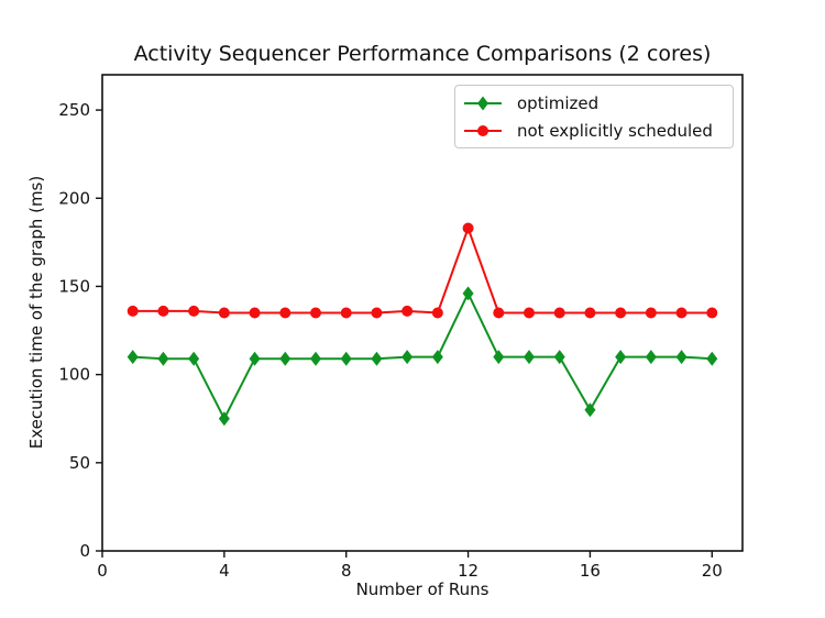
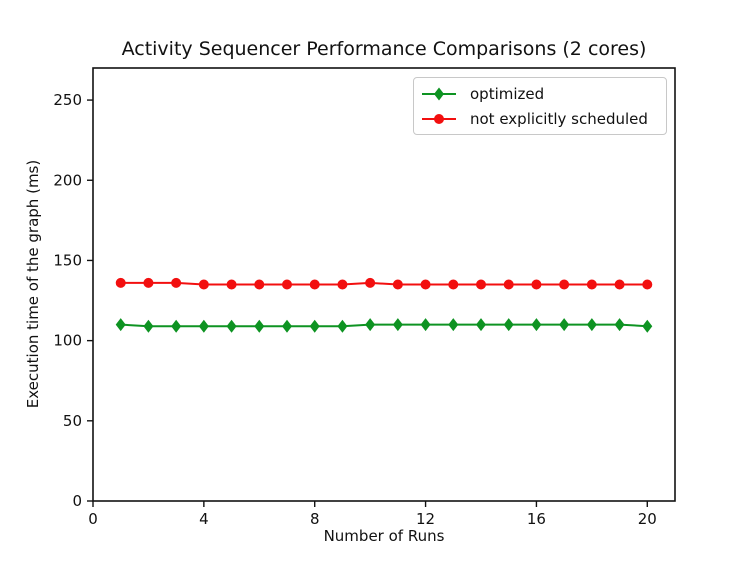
optimized/4: 75 -> 109
optimized/12: 146 -> 110
not explicitly scheduled/12: 183 -> 135
optimized/16: 80 -> 110
